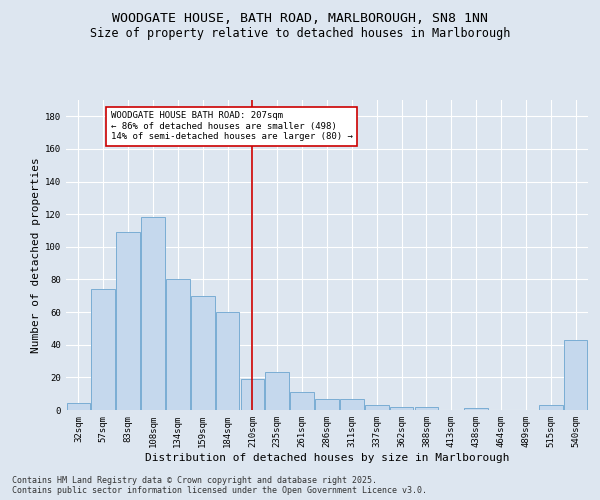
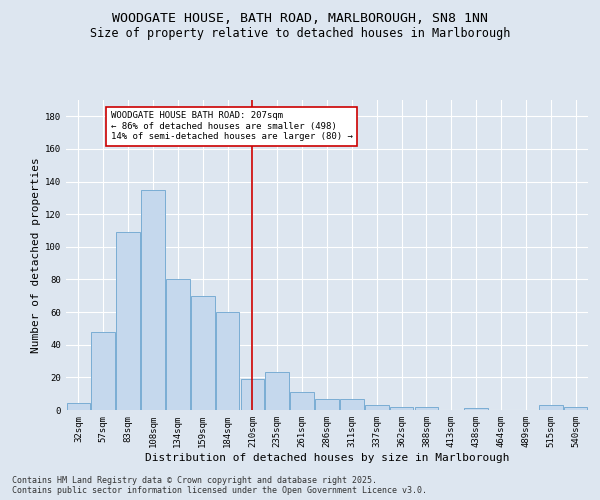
57sqm: 74 -> 48
108sqm: 118 -> 135
540sqm: 43 -> 2
